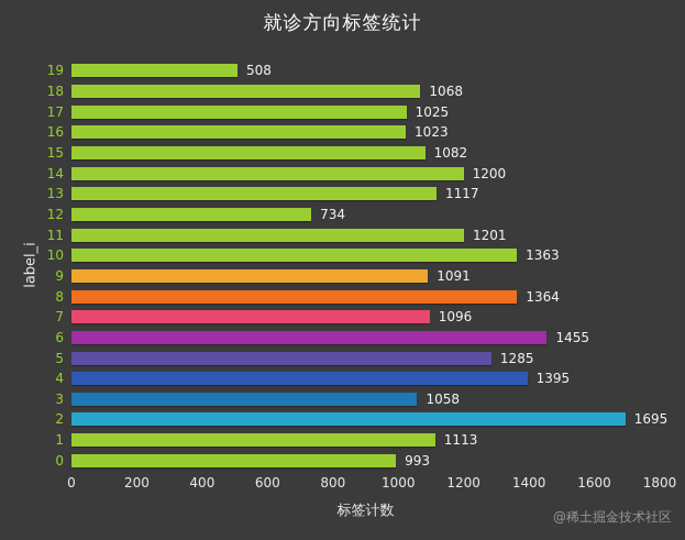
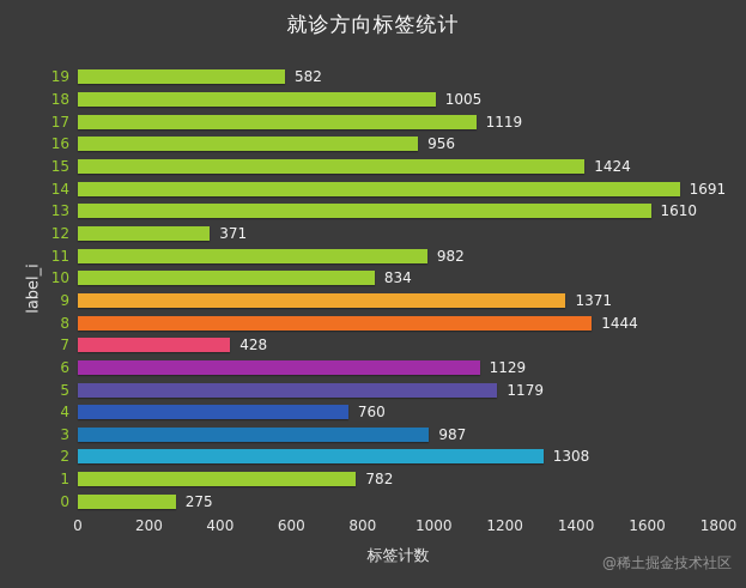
0: 993 -> 275
1: 1113 -> 782
2: 1695 -> 1308
3: 1058 -> 987
4: 1395 -> 760
5: 1285 -> 1179
6: 1455 -> 1129
7: 1096 -> 428
8: 1364 -> 1444
9: 1091 -> 1371
10: 1363 -> 834
11: 1201 -> 982
12: 734 -> 371
13: 1117 -> 1610
14: 1200 -> 1691
15: 1082 -> 1424
16: 1023 -> 956
17: 1025 -> 1119
18: 1068 -> 1005
19: 508 -> 582
